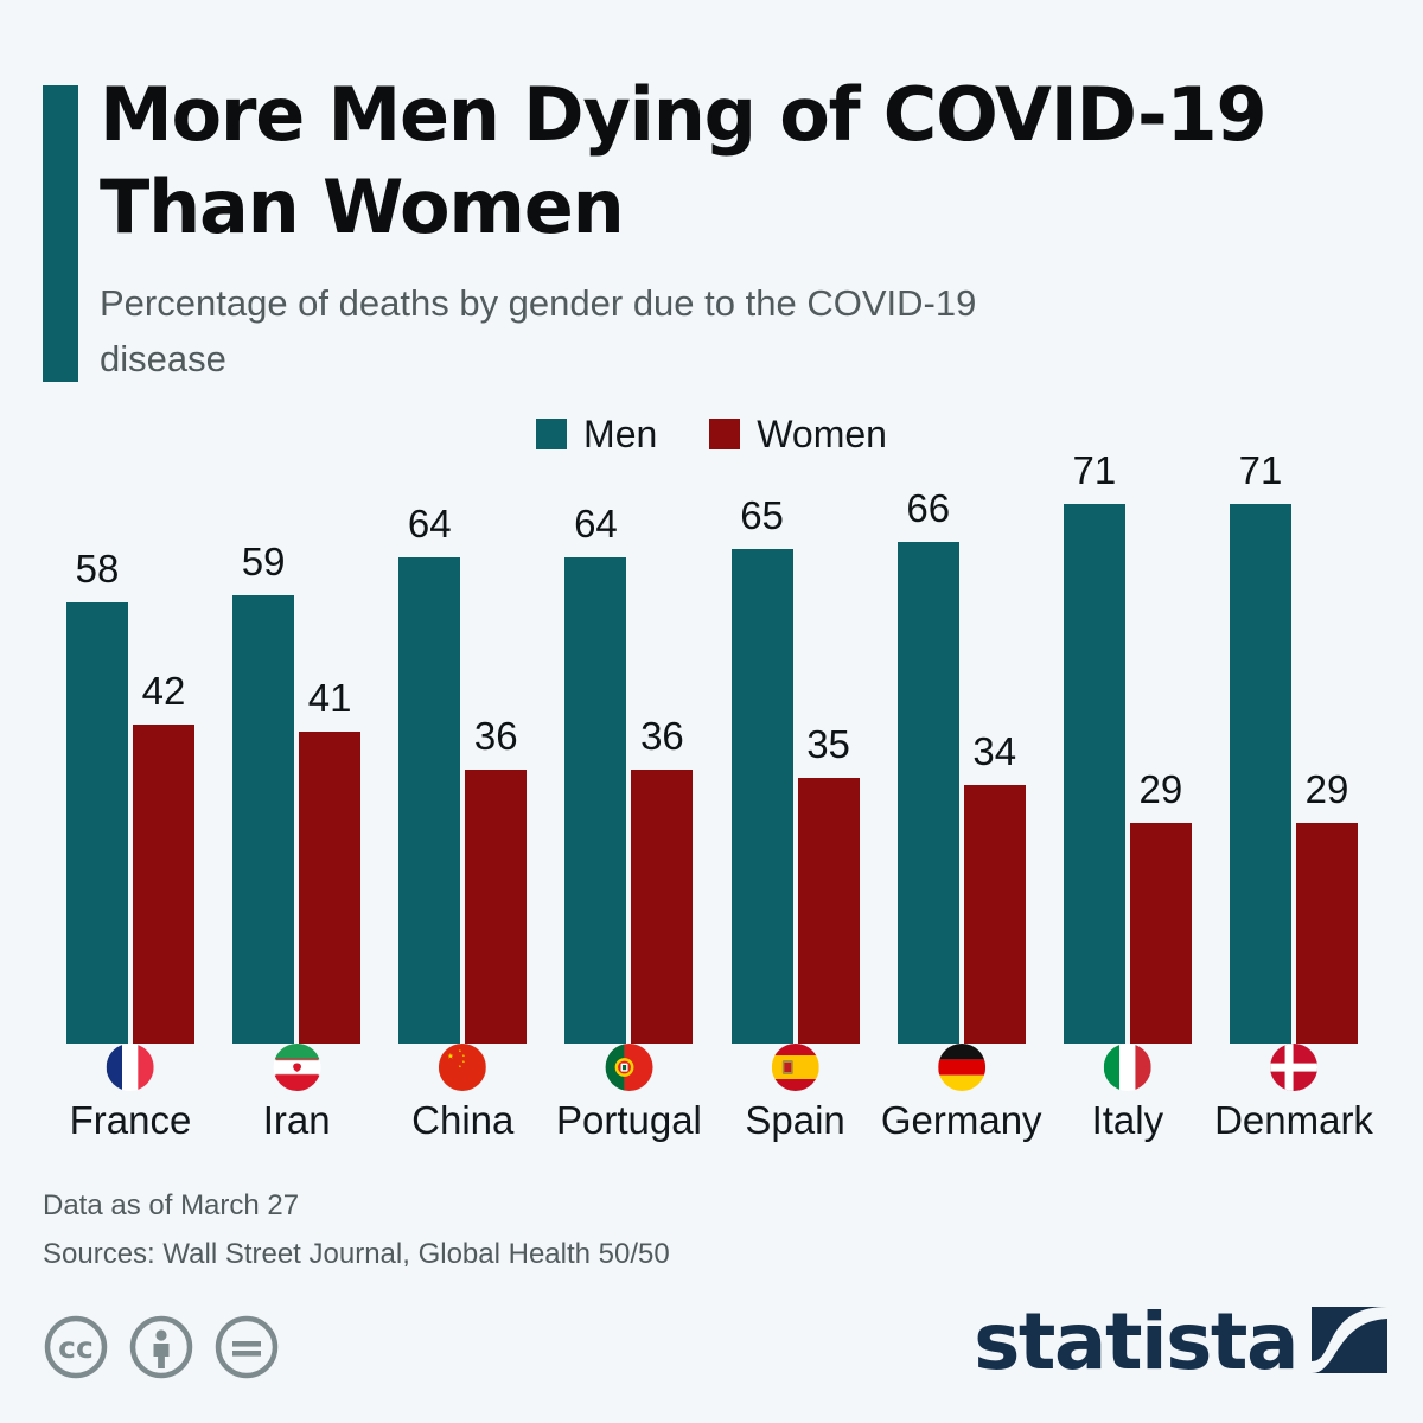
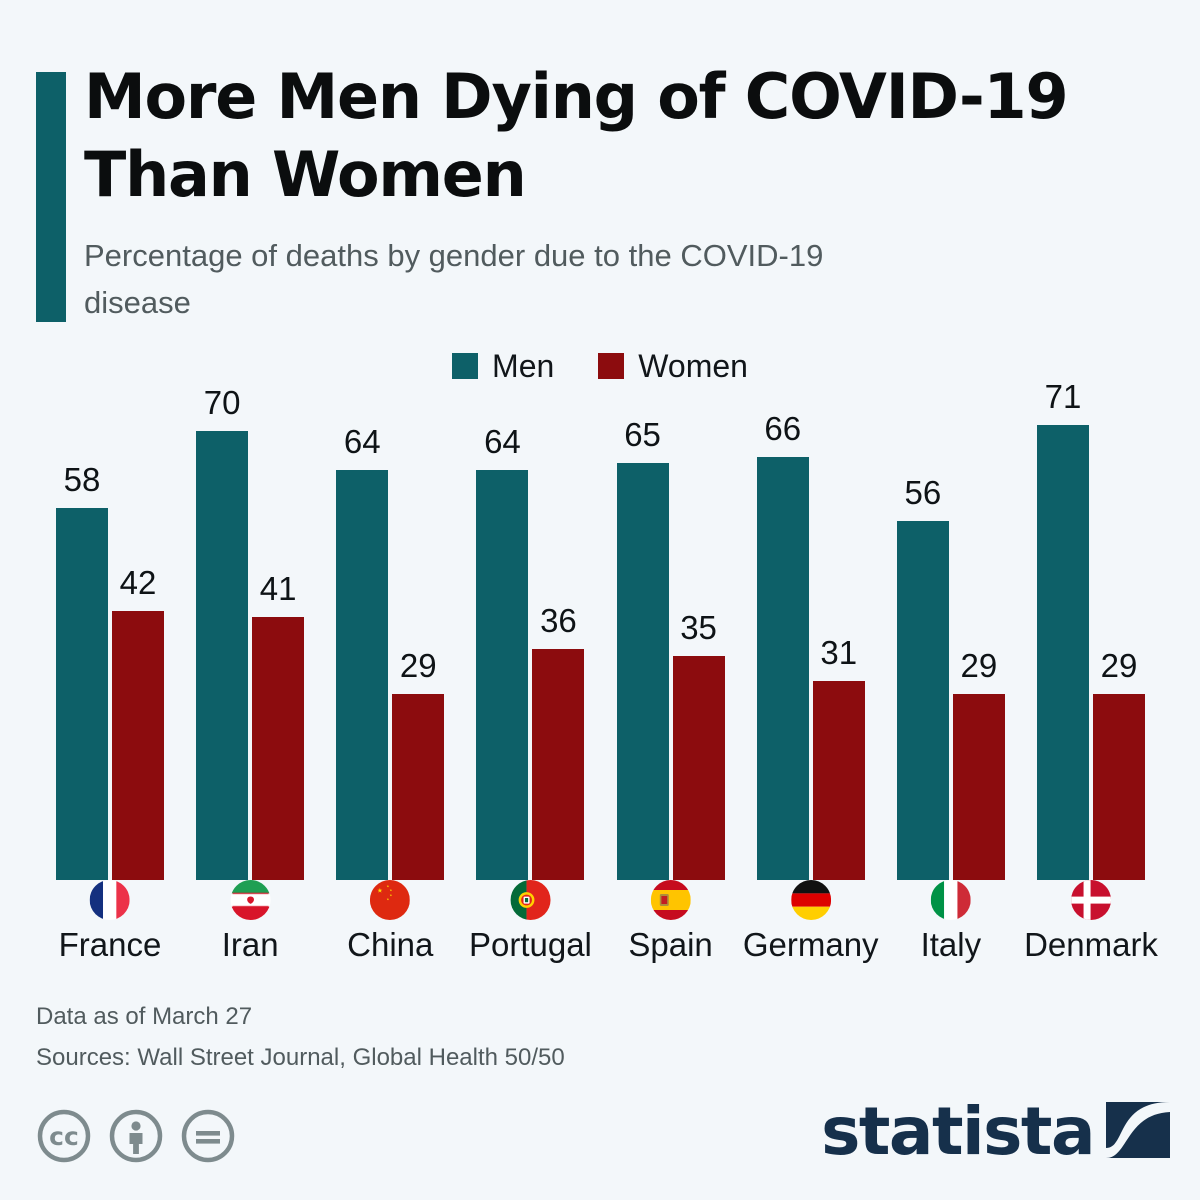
Men/Iran: 59 -> 70
Women/China: 36 -> 29
Women/Germany: 34 -> 31
Men/Italy: 71 -> 56
